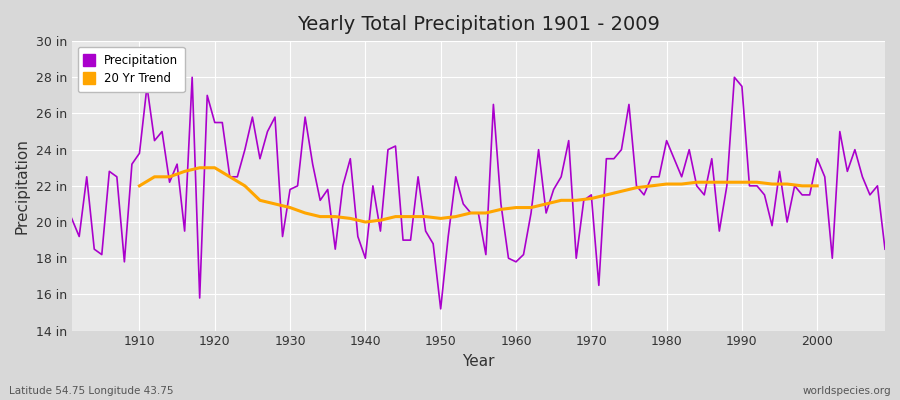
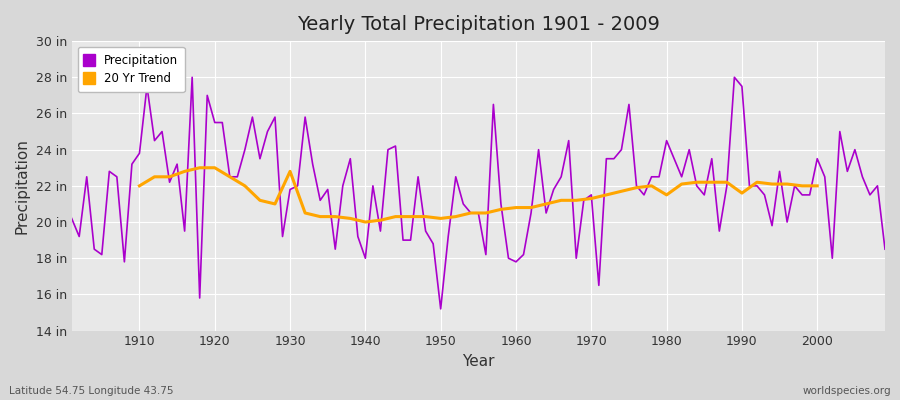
20 Yr Trend/1930: 20.8 in -> 22.8 in
20 Yr Trend/1980: 22.1 in -> 21.5 in
20 Yr Trend/1990: 22.2 in -> 21.6 in
